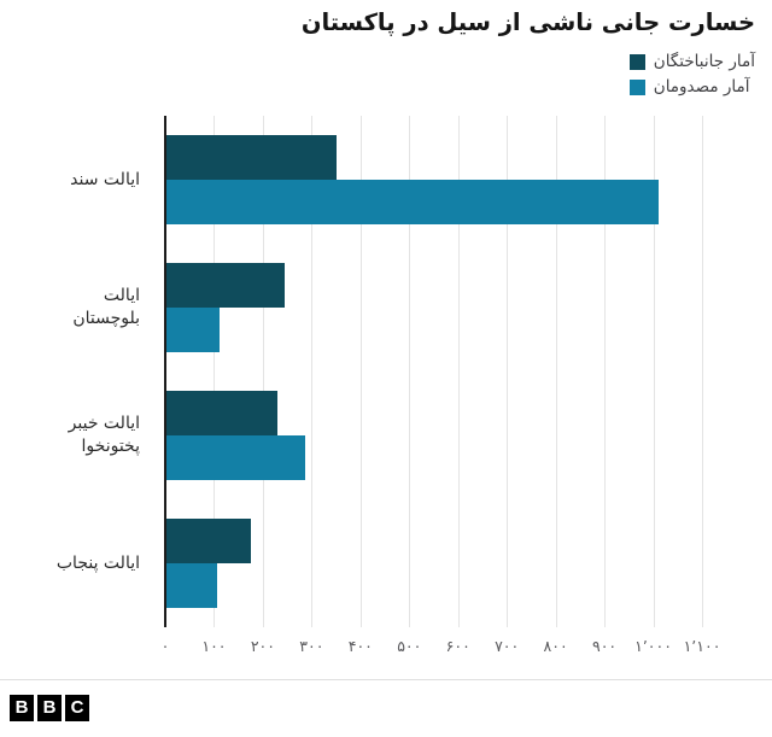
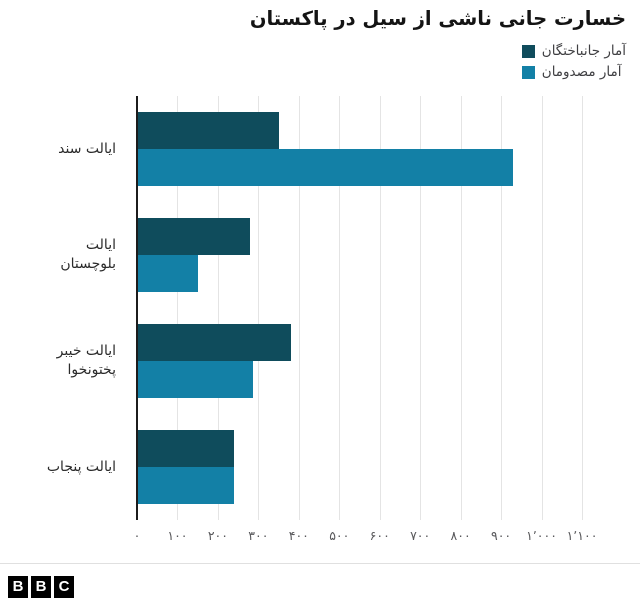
آمار مصدومان/ایالت سند: 1010 -> 930
آمار جانباختگان/ایالت بلوچستان: 240 -> 280
آمار مصدومان/ایالت بلوچستان: 110 -> 150
آمار جانباختگان/ایالت خیبر پختونخوا: 230 -> 380
آمار جانباختگان/ایالت پنجاب: 180 -> 240
آمار مصدومان/ایالت پنجاب: 110 -> 240
